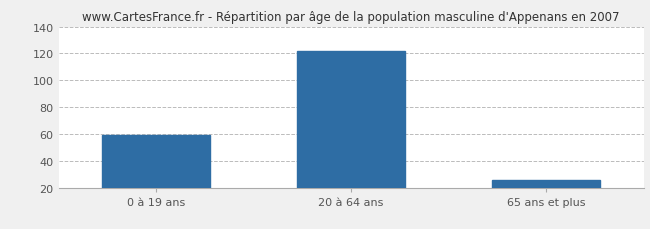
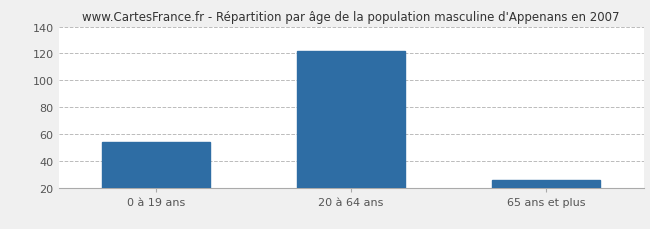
0 à 19 ans: 59 -> 54
